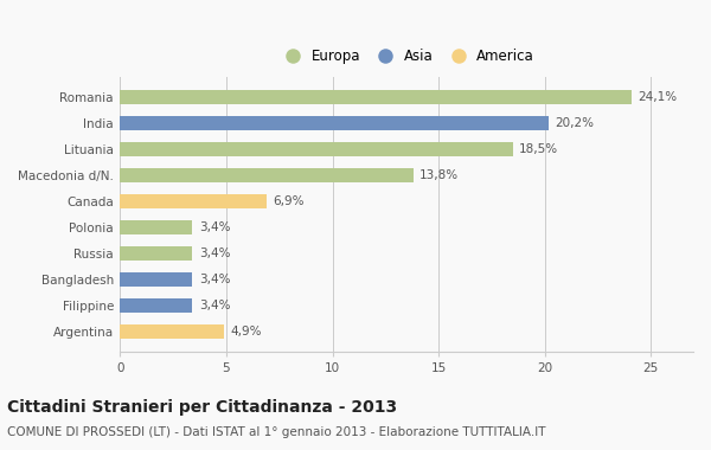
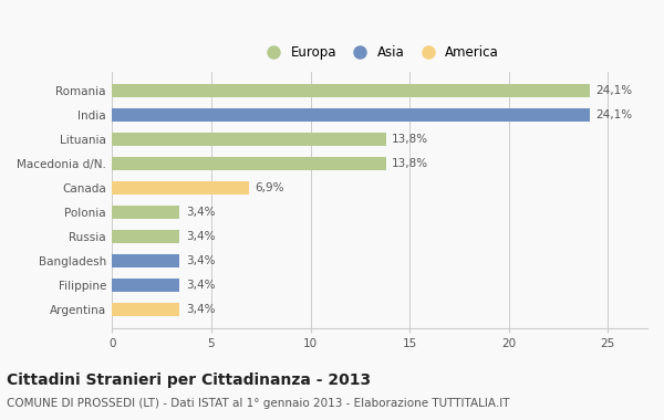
India: 20,2% -> 24,1%
Lituania: 18,5% -> 13,8%
Argentina: 4,9% -> 3,4%
